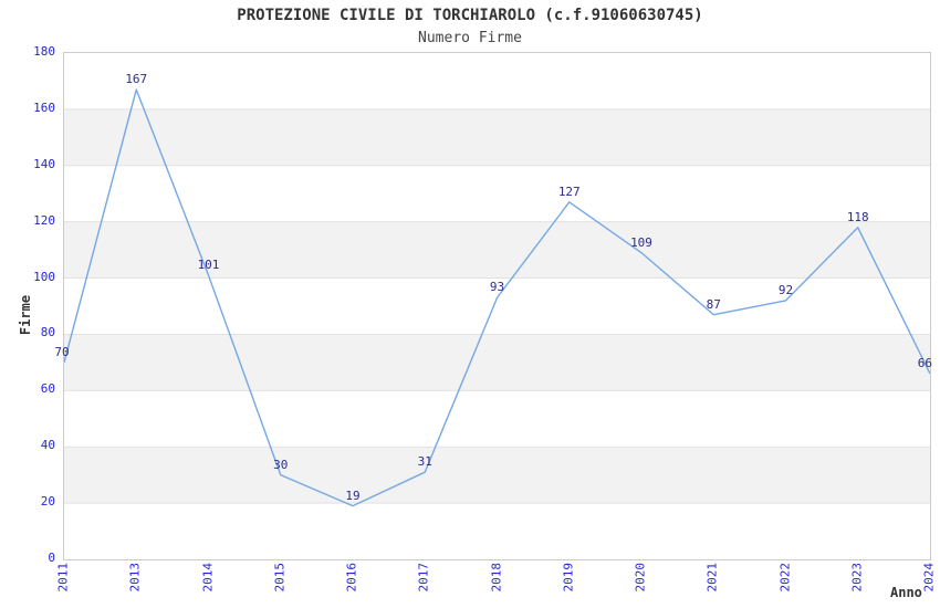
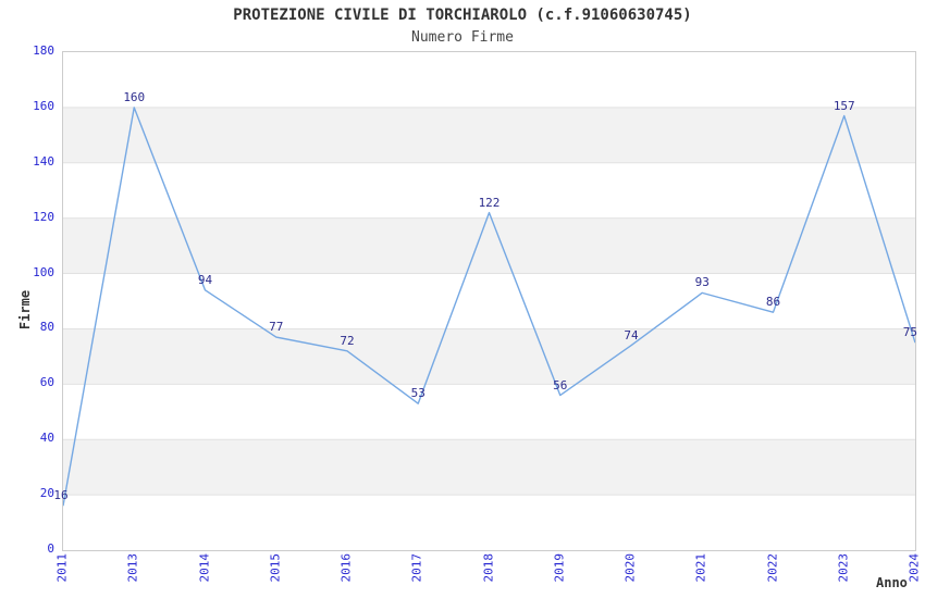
2011: 70 -> 16
2013: 167 -> 160
2014: 101 -> 94
2015: 30 -> 77
2016: 19 -> 72
2017: 31 -> 53
2018: 93 -> 122
2019: 127 -> 56
2020: 109 -> 74
2021: 87 -> 93
2022: 92 -> 86
2023: 118 -> 157
2024: 66 -> 75
